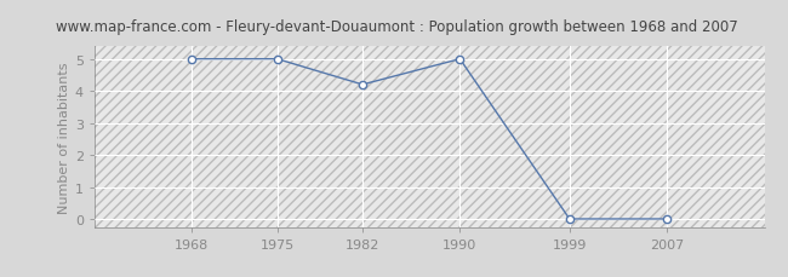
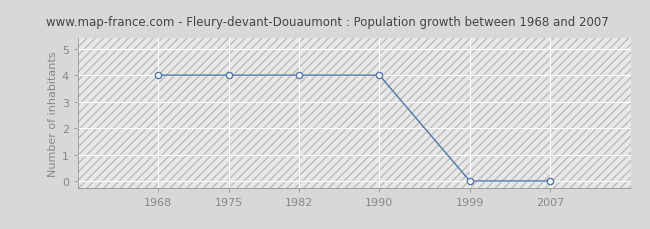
1968: 5.0 -> 4.0
1975: 5.0 -> 4.0
1982: 4.2 -> 4.0
1990: 5.0 -> 4.0
